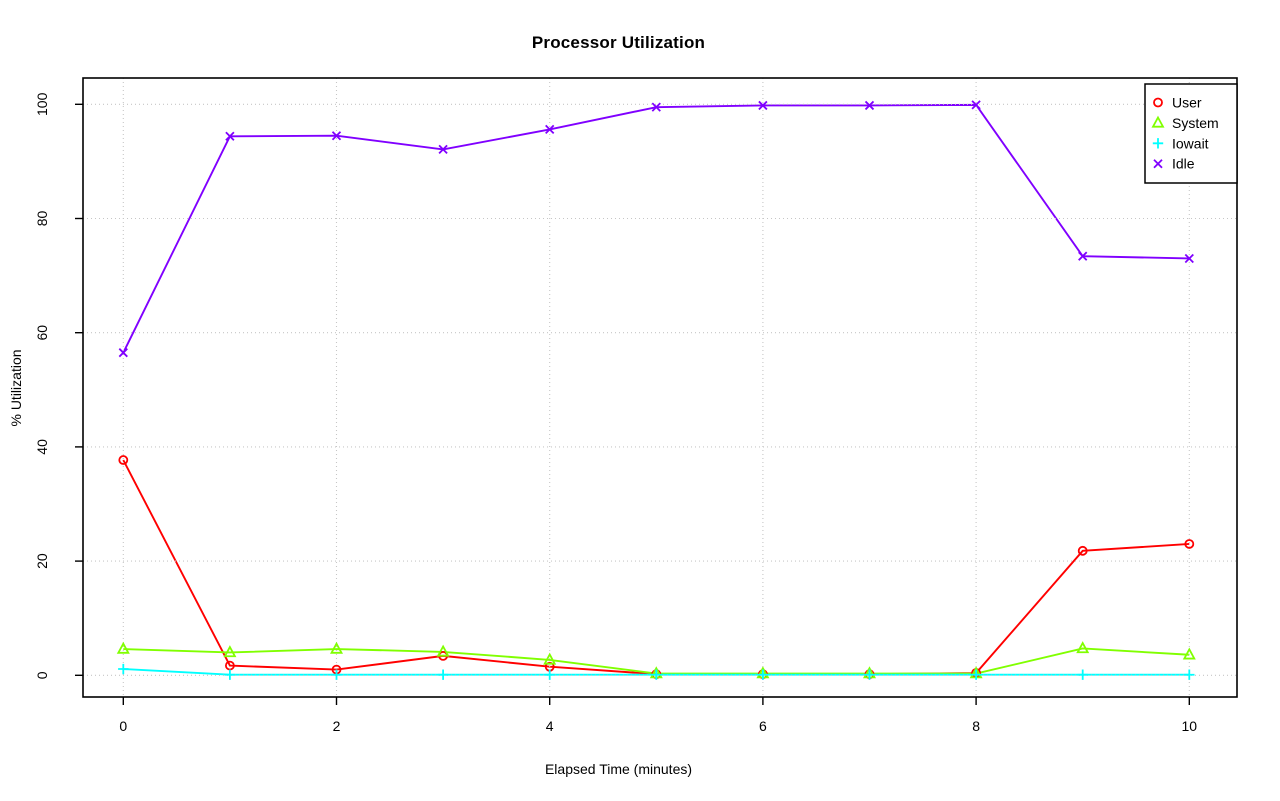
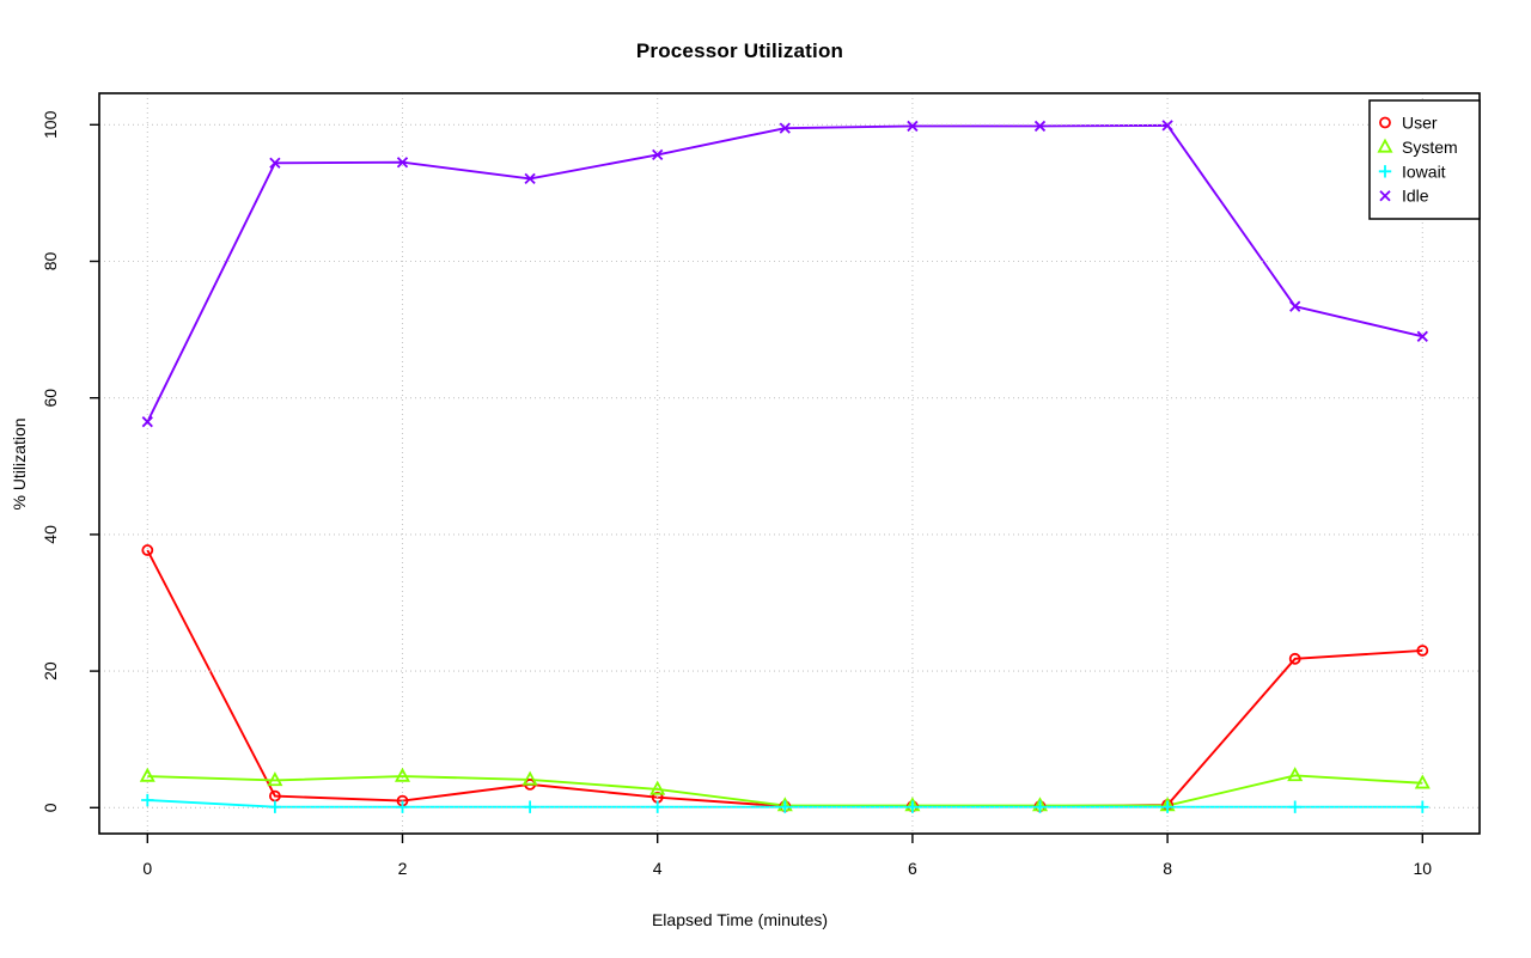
Idle/10: 73 -> 69
